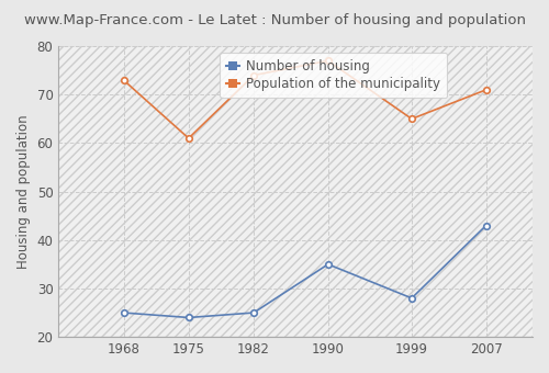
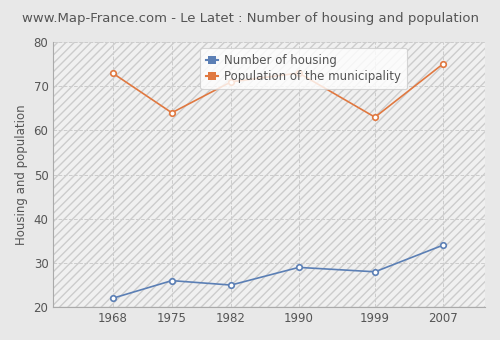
Number of housing/1968: 25 -> 22
Number of housing/1975: 24 -> 26
Population of the municipality/1975: 61 -> 64
Population of the municipality/1982: 74 -> 71
Number of housing/1990: 35 -> 29
Population of the municipality/1990: 77 -> 73
Population of the municipality/1999: 65 -> 63
Number of housing/2007: 43 -> 34
Population of the municipality/2007: 71 -> 75
